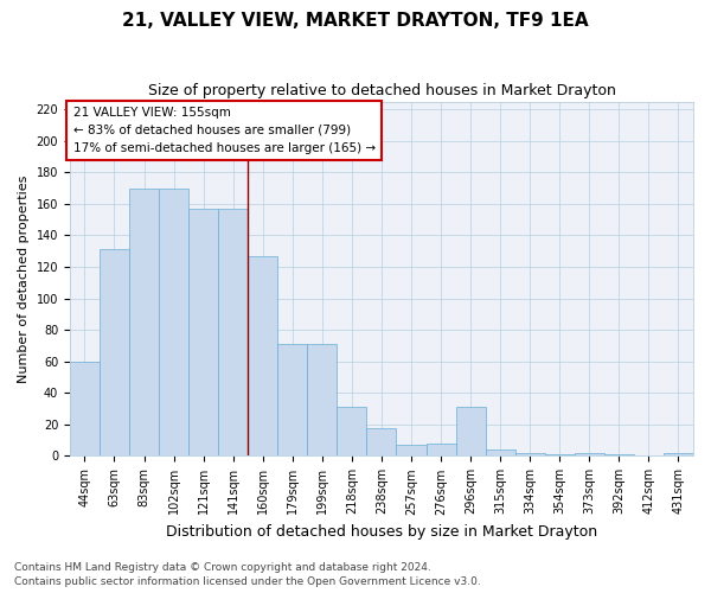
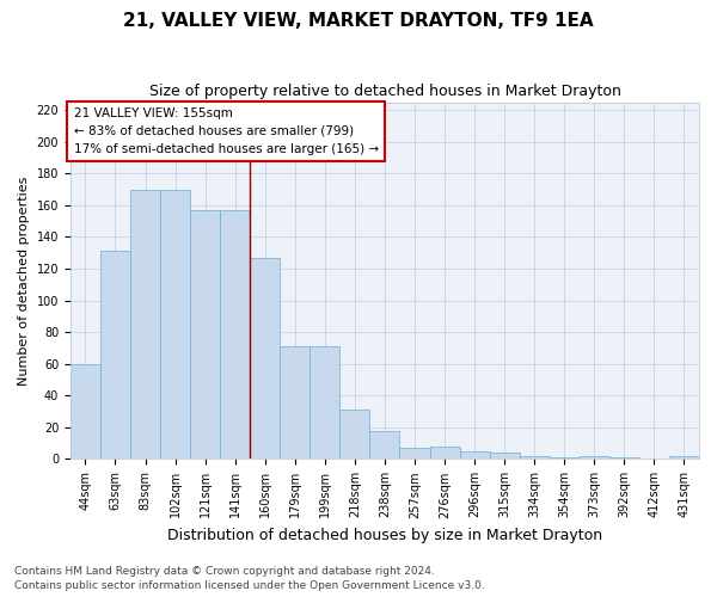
296sqm: 31 -> 5
